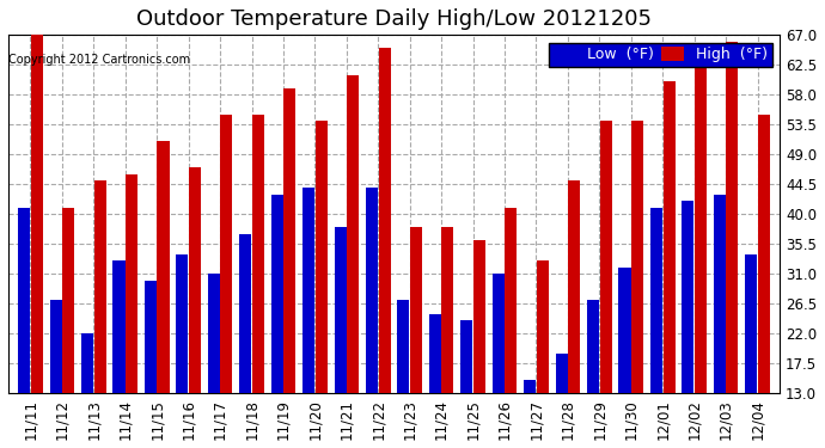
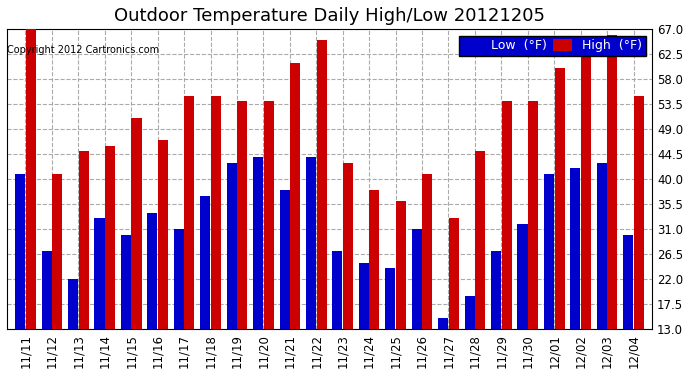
High (°F)/11/19: 59 -> 54
High (°F)/11/23: 38 -> 43
Low (°F)/12/04: 34 -> 30
